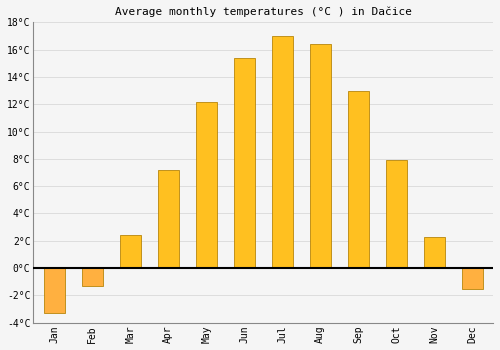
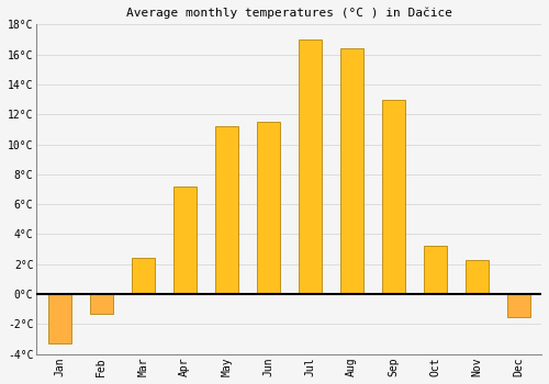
May: 12.2°C -> 11.2°C
Jun: 15.4°C -> 11.5°C
Oct: 7.9°C -> 3.2°C
